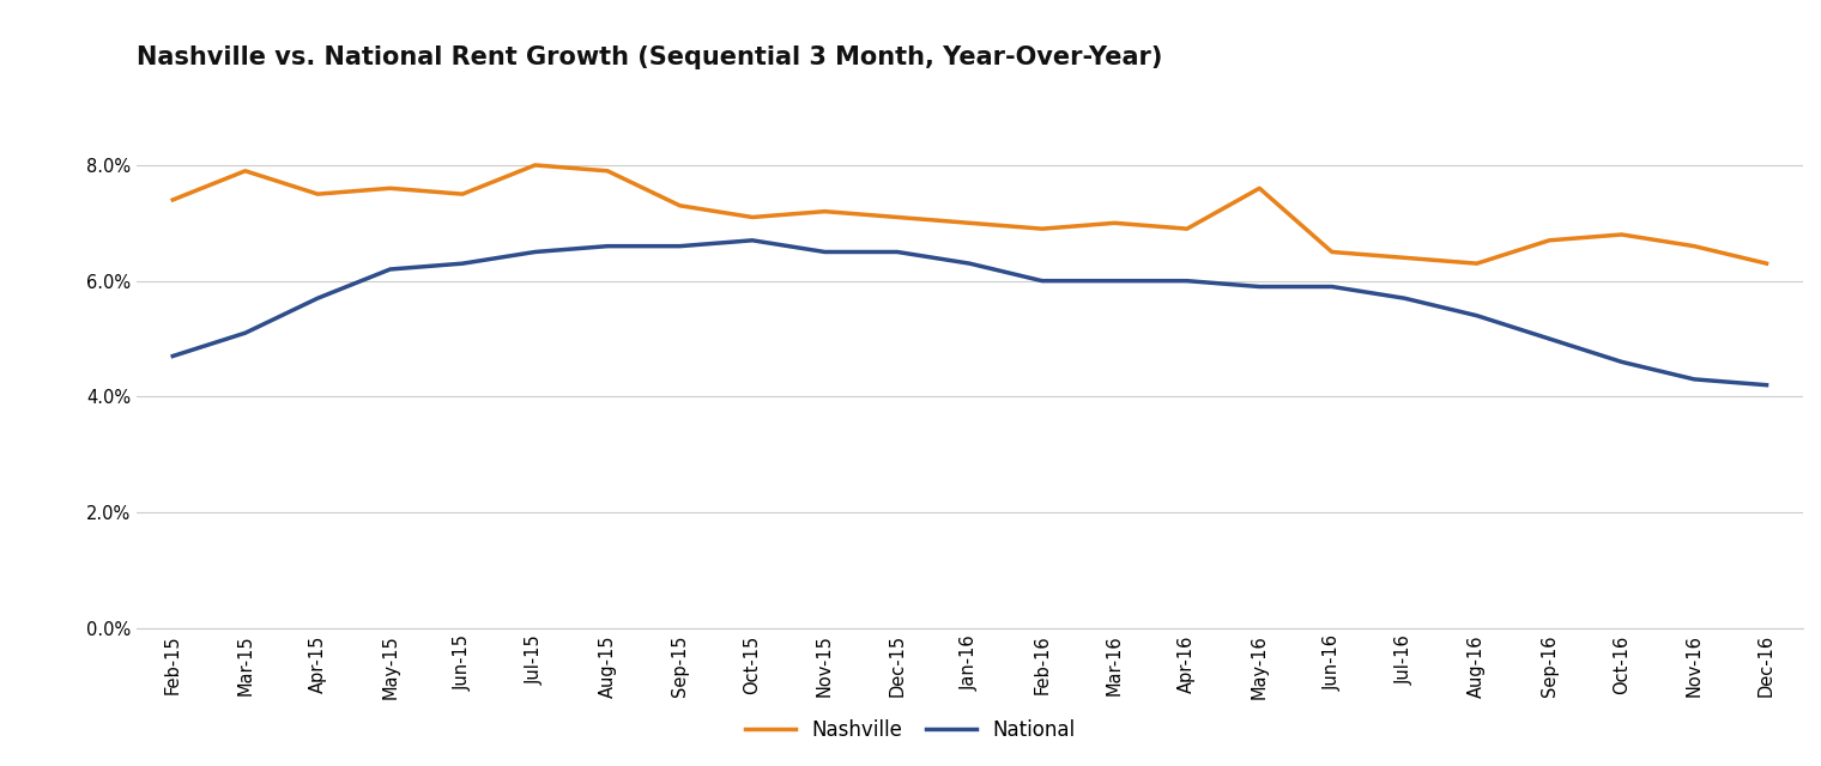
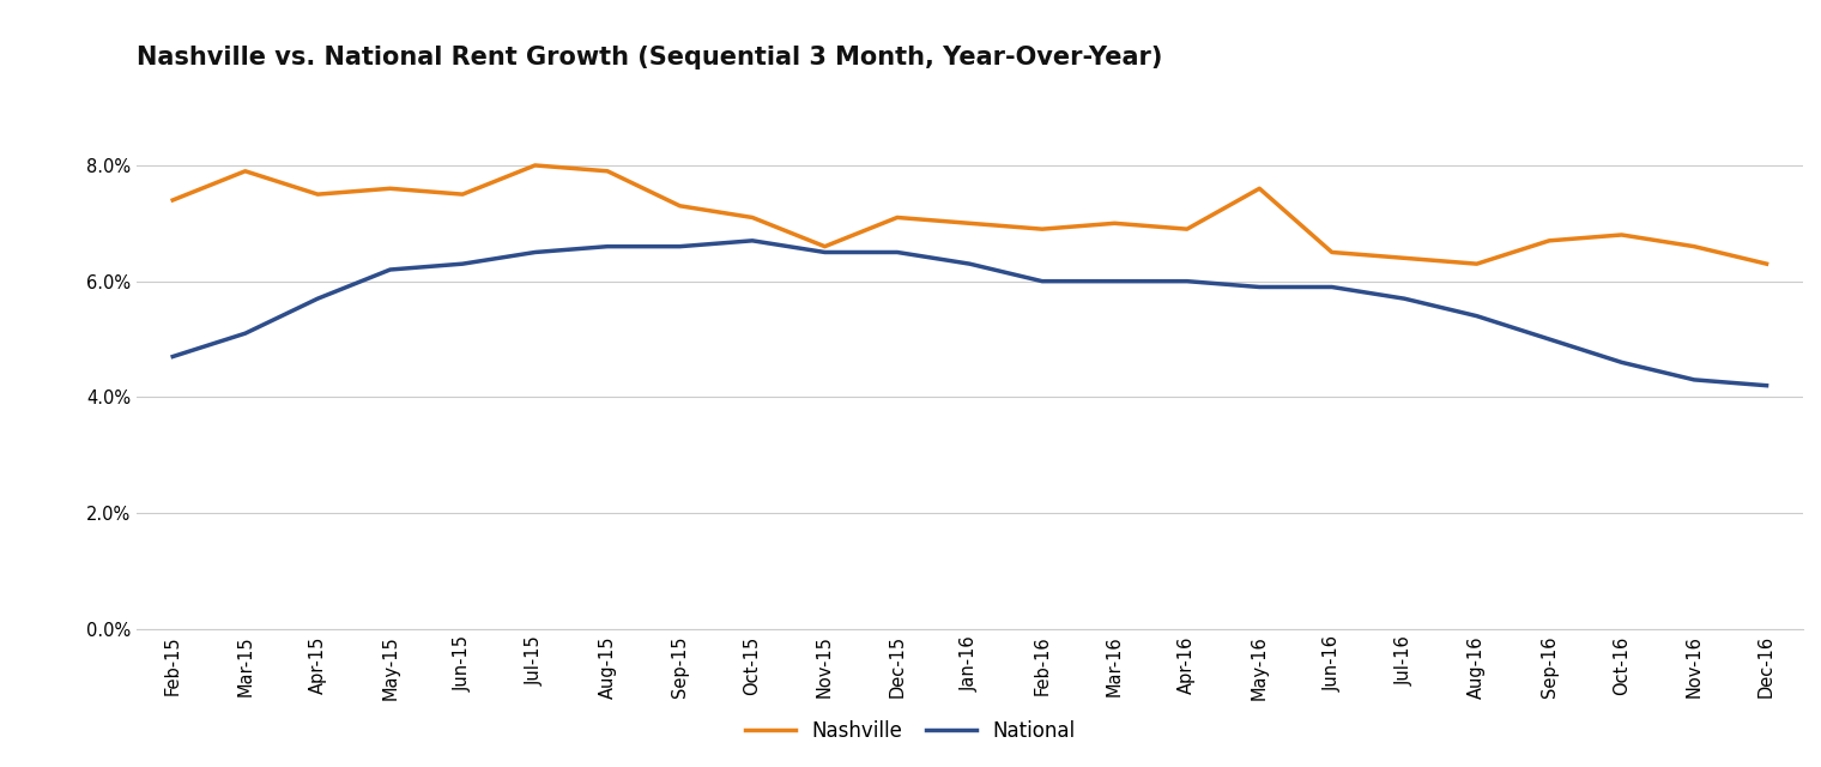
Nashville/Nov-15: 7.2% -> 6.6%
